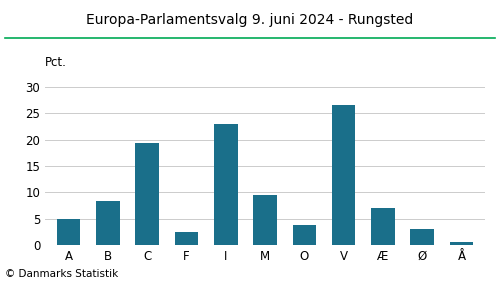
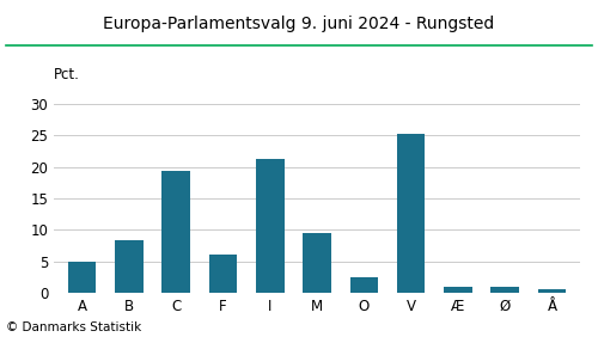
F: 2.6 -> 6.2
I: 23.0 -> 21.3
O: 3.8 -> 2.5
V: 26.6 -> 25.2
Æ: 7.0 -> 1.1
Ø: 3.0 -> 1.1
